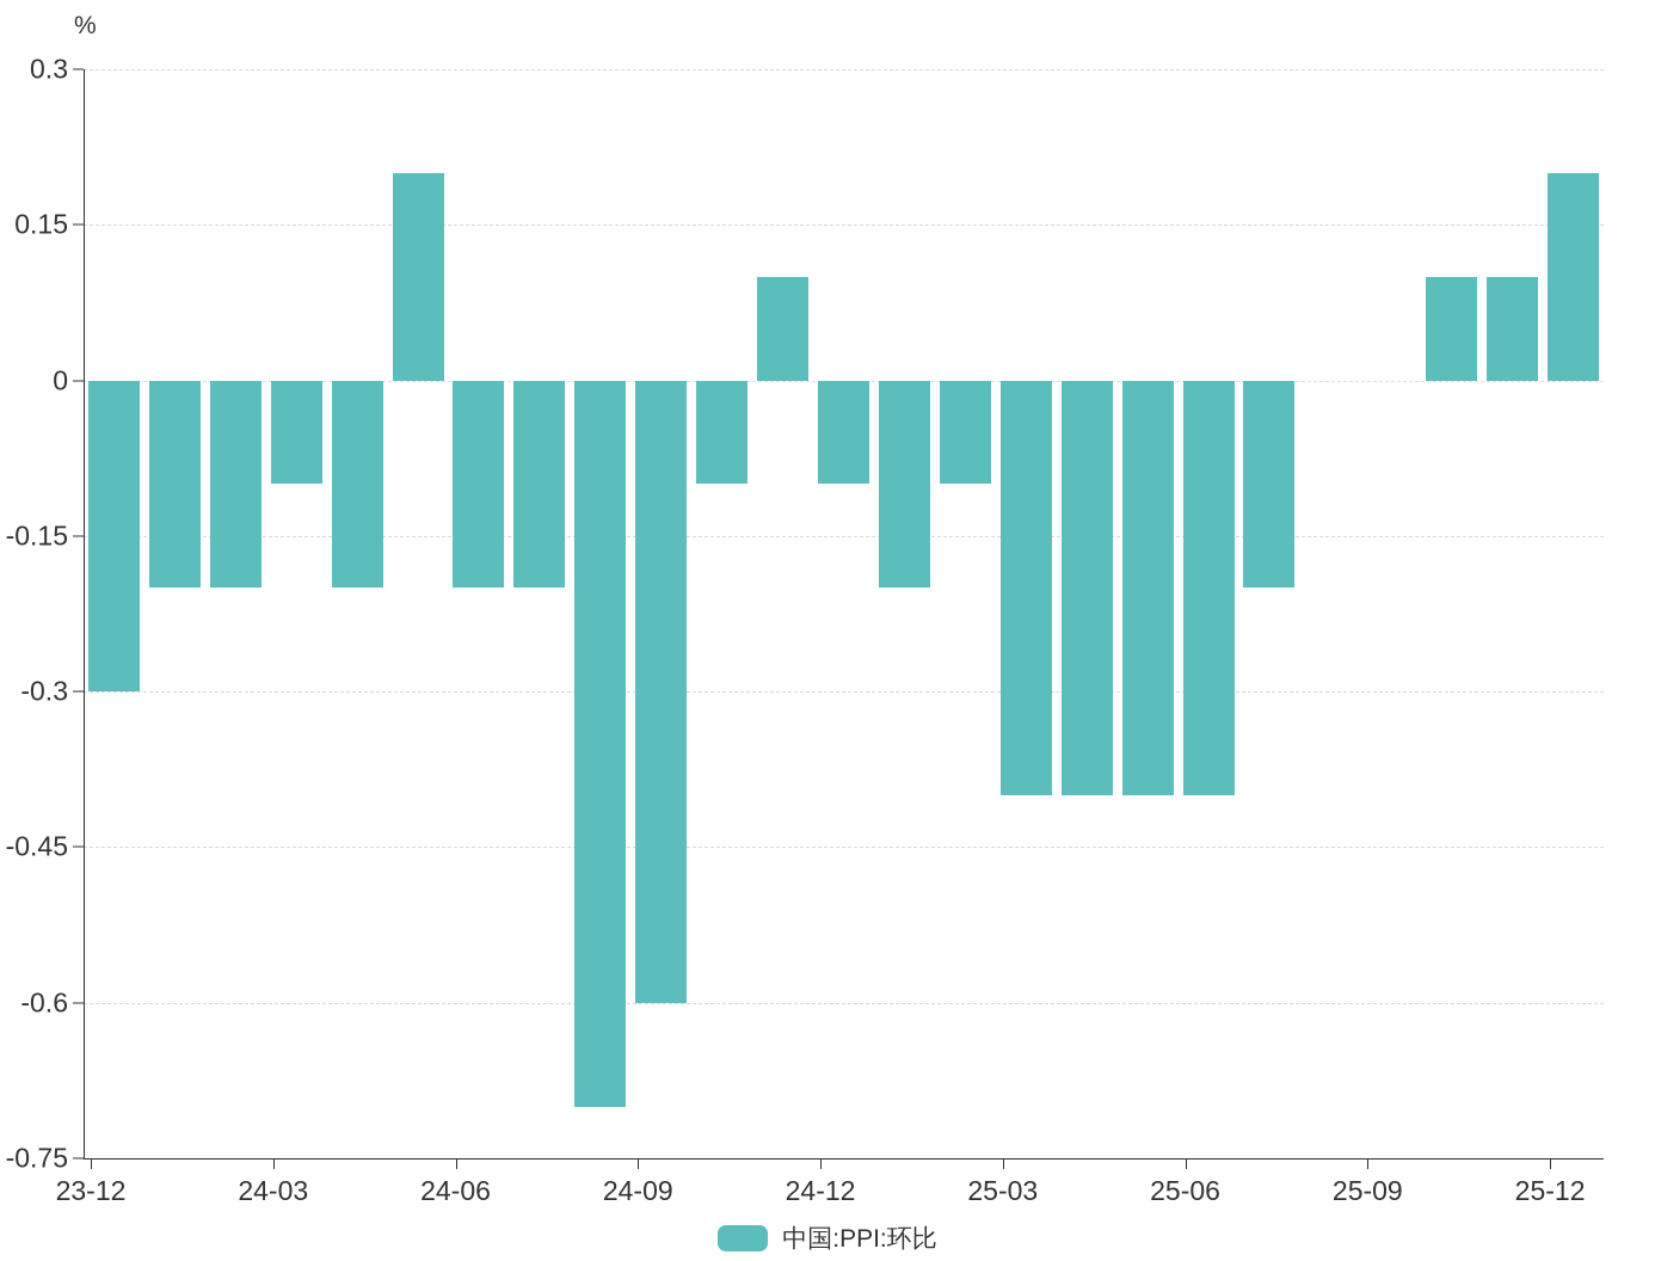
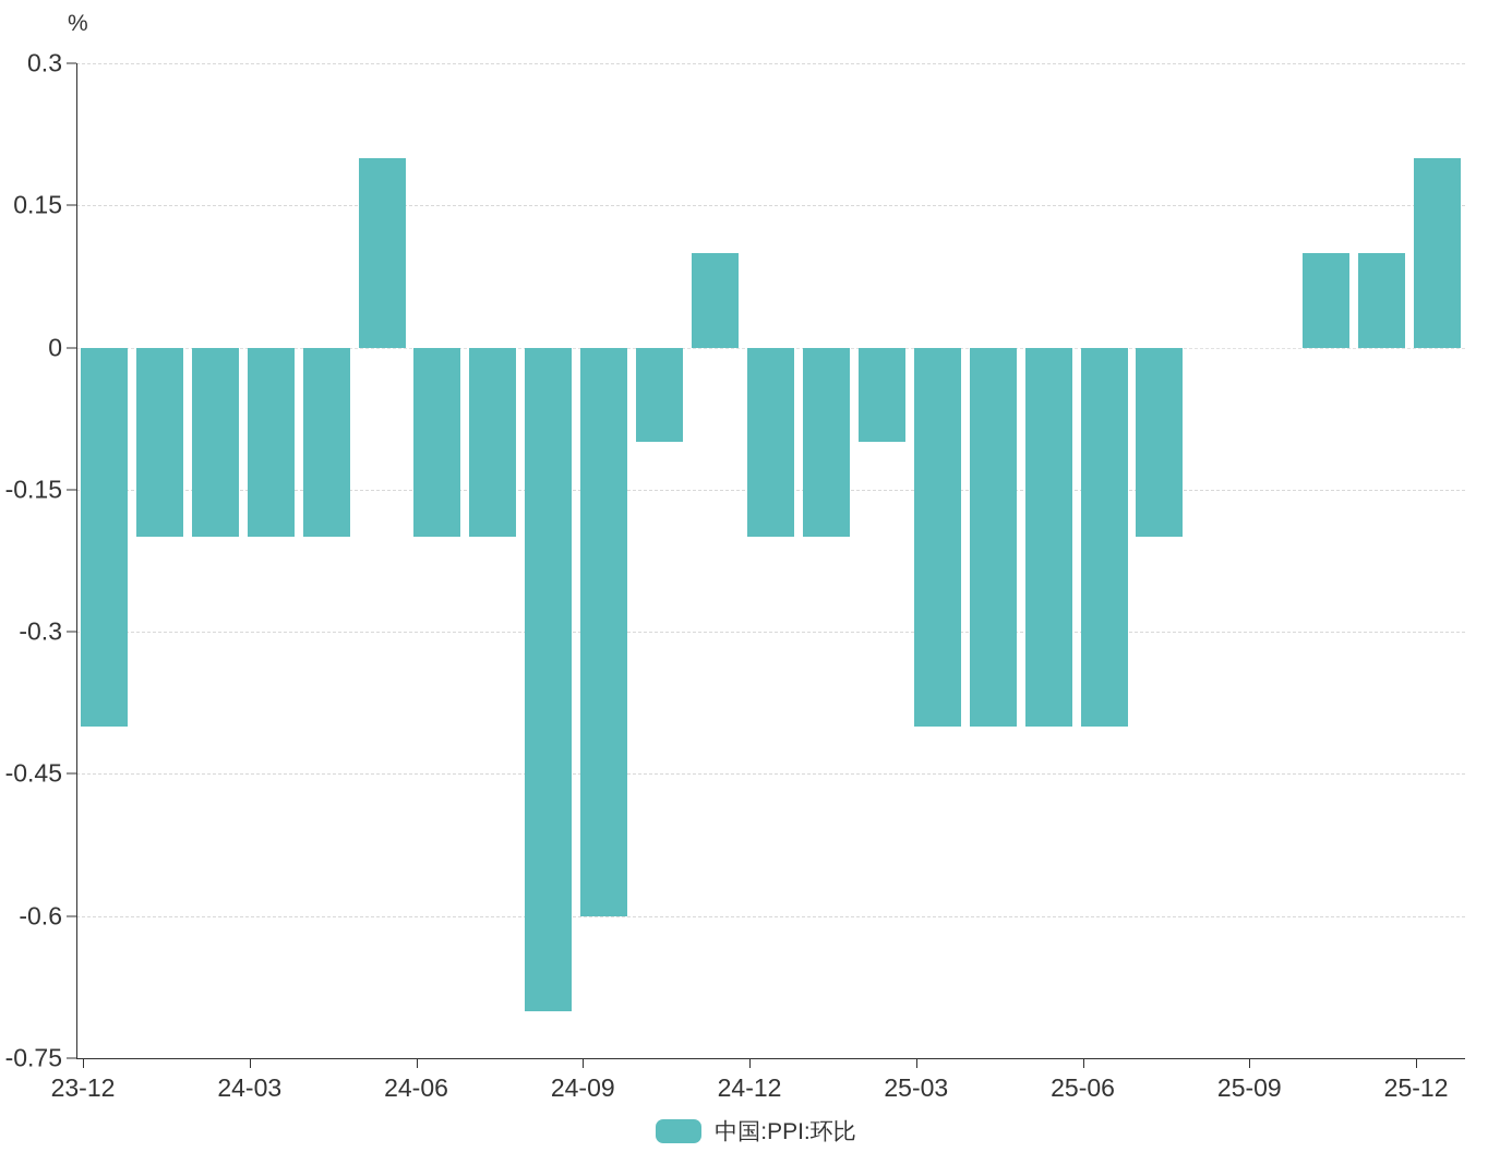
23-12: -0.3 -> -0.4
24-03: -0.1 -> -0.2
24-12: -0.1 -> -0.2
